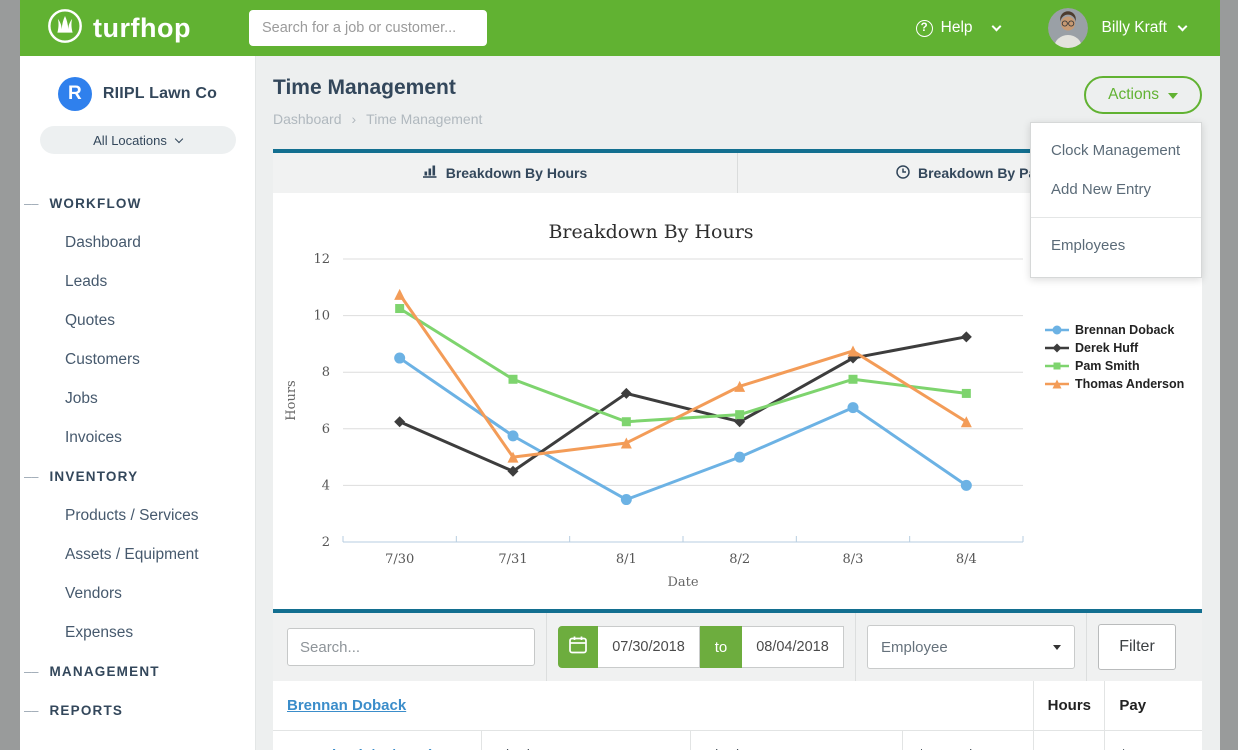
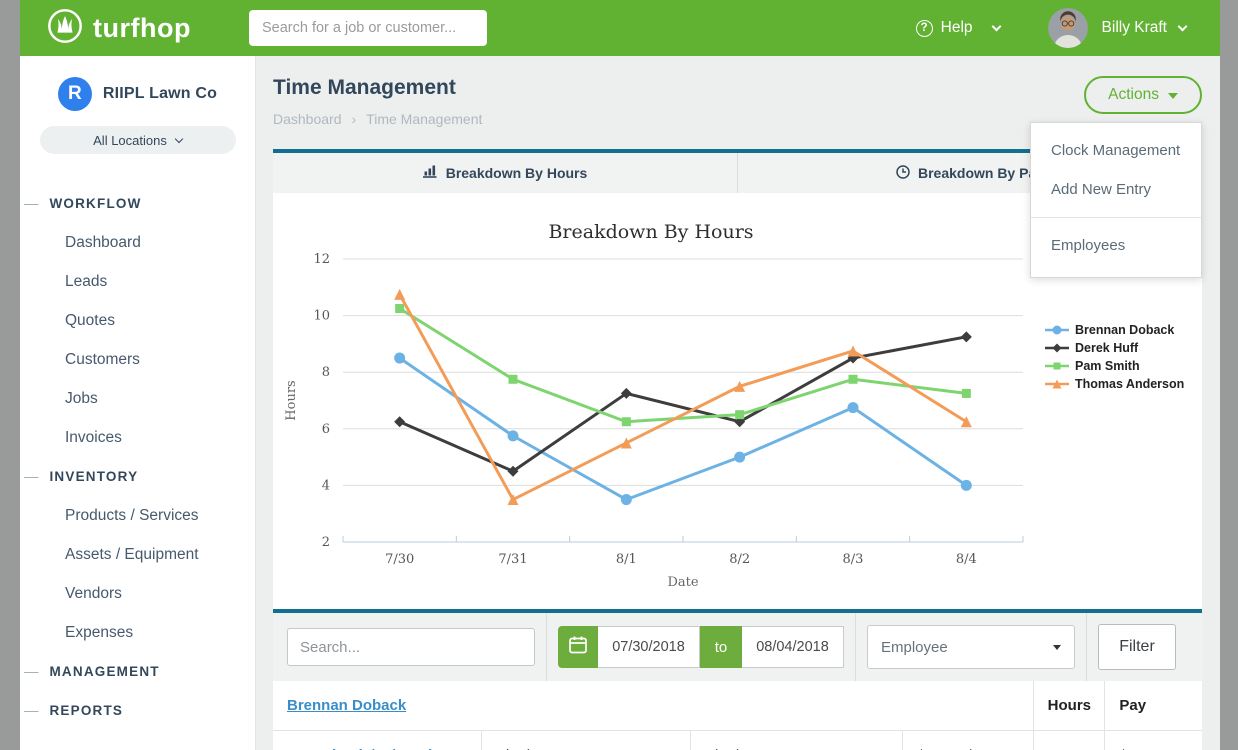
Thomas Anderson/7/31: 5.0 -> 3.5
